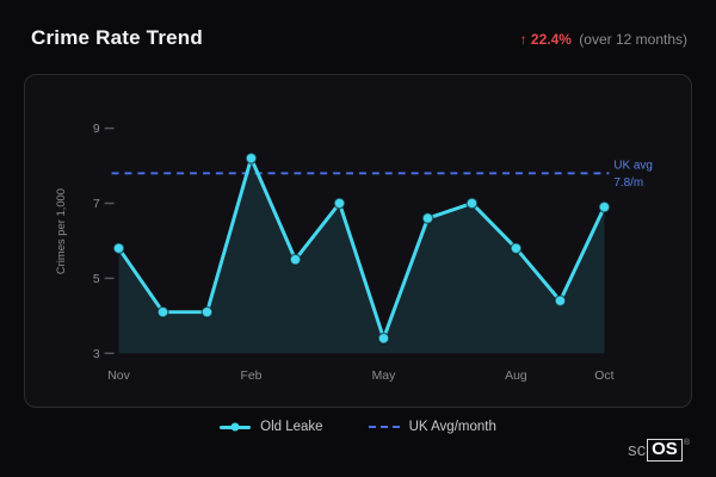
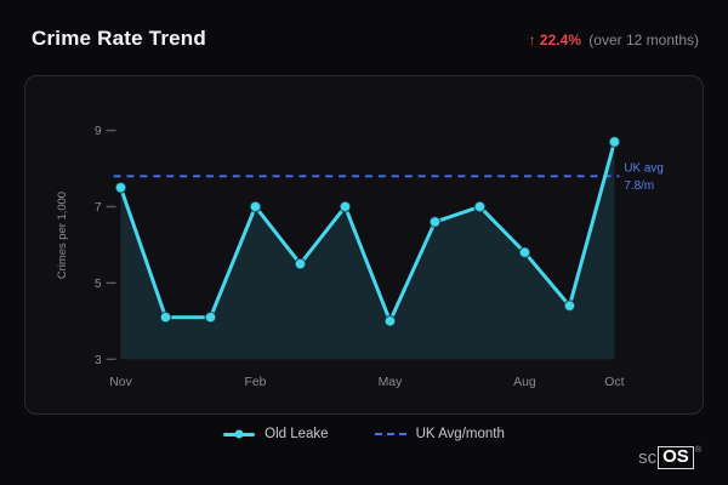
Nov: 5.8 -> 7.5
Feb: 8.2 -> 7.0
May: 3.4 -> 4.0
Oct: 6.9 -> 8.7
